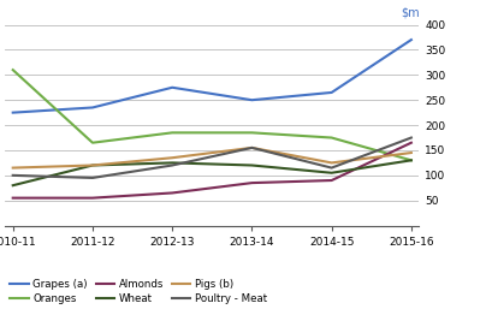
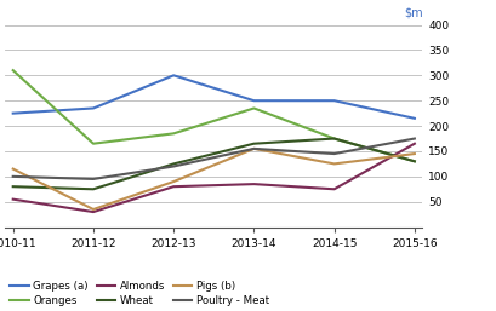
Almonds/2011-12: 55 -> 30
Wheat/2011-12: 120 -> 75
Pigs (b)/2011-12: 120 -> 35
Grapes (a)/2012-13: 275 -> 300
Almonds/2012-13: 65 -> 80
Pigs (b)/2012-13: 135 -> 90
Oranges/2013-14: 185 -> 235
Wheat/2013-14: 120 -> 165
Grapes (a)/2014-15: 265 -> 250
Almonds/2014-15: 90 -> 75
Wheat/2014-15: 105 -> 175
Poultry - Meat/2014-15: 115 -> 145
Grapes (a)/2015-16: 370 -> 215
